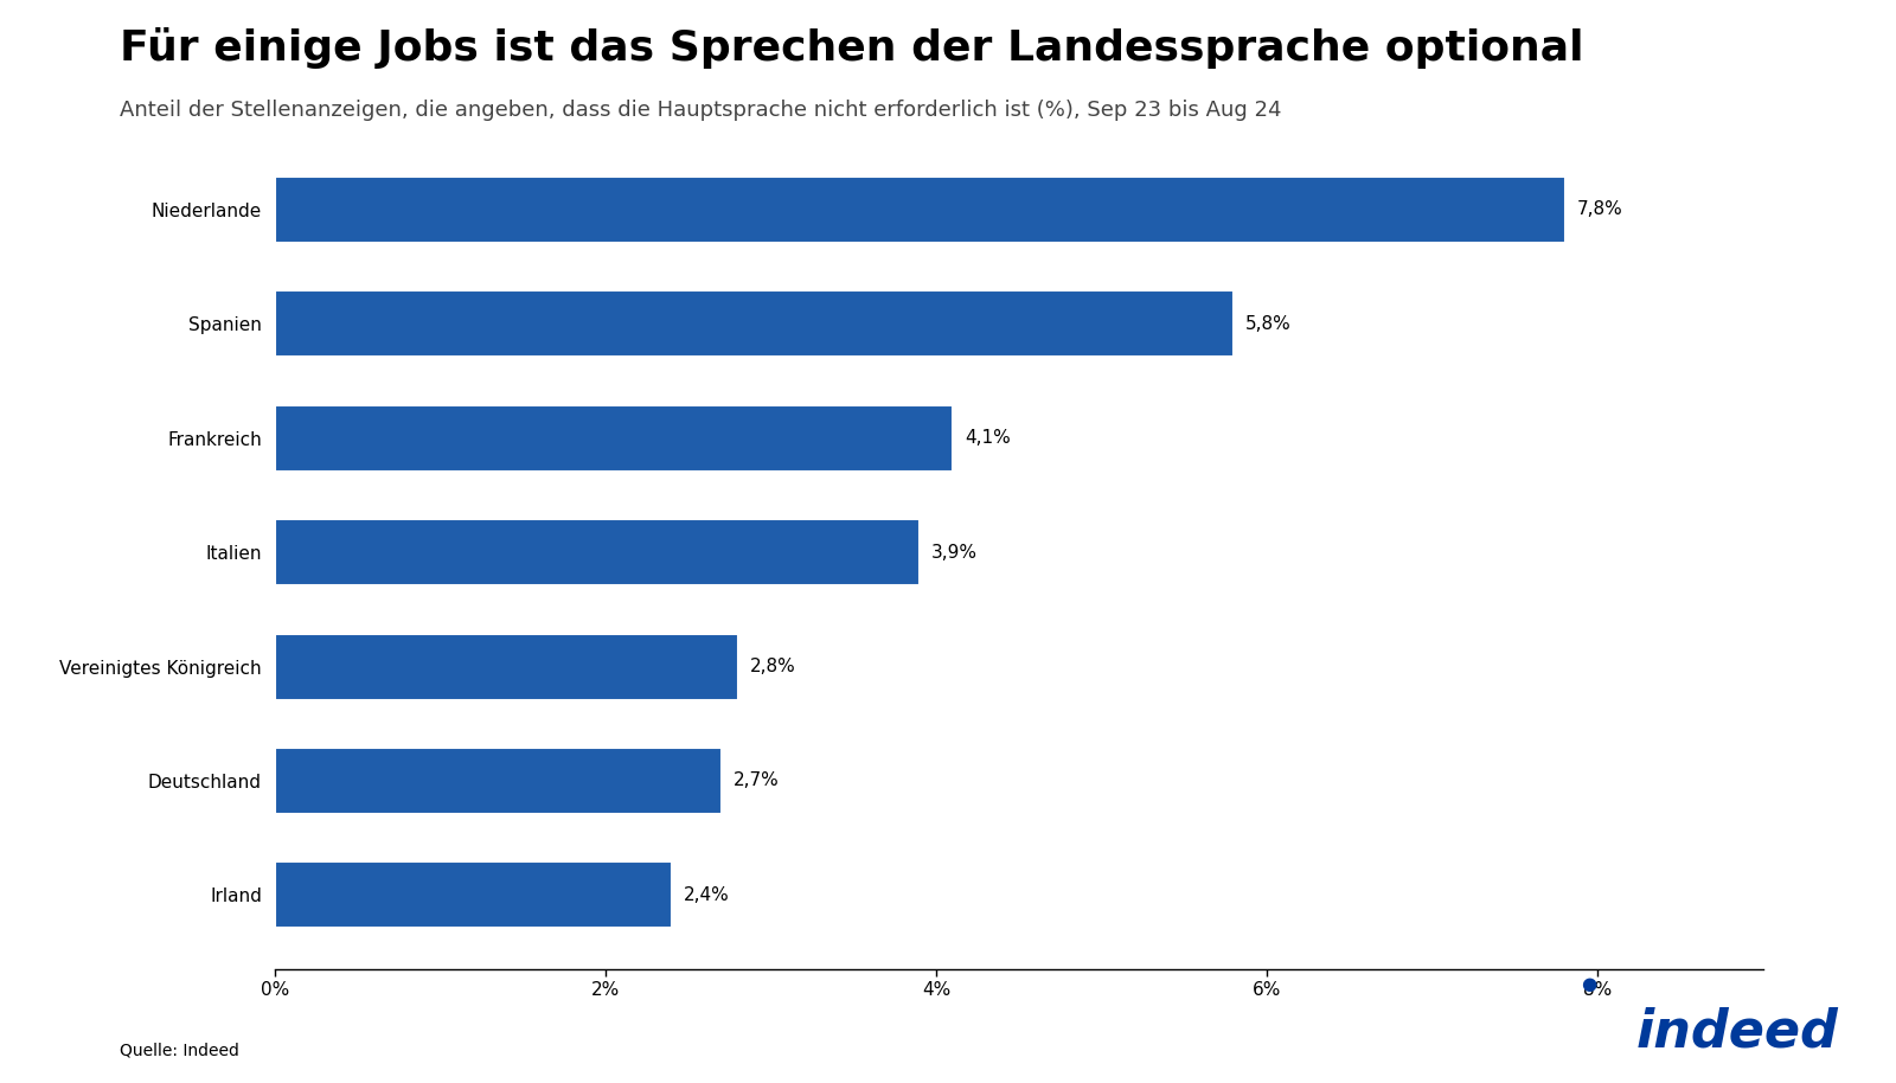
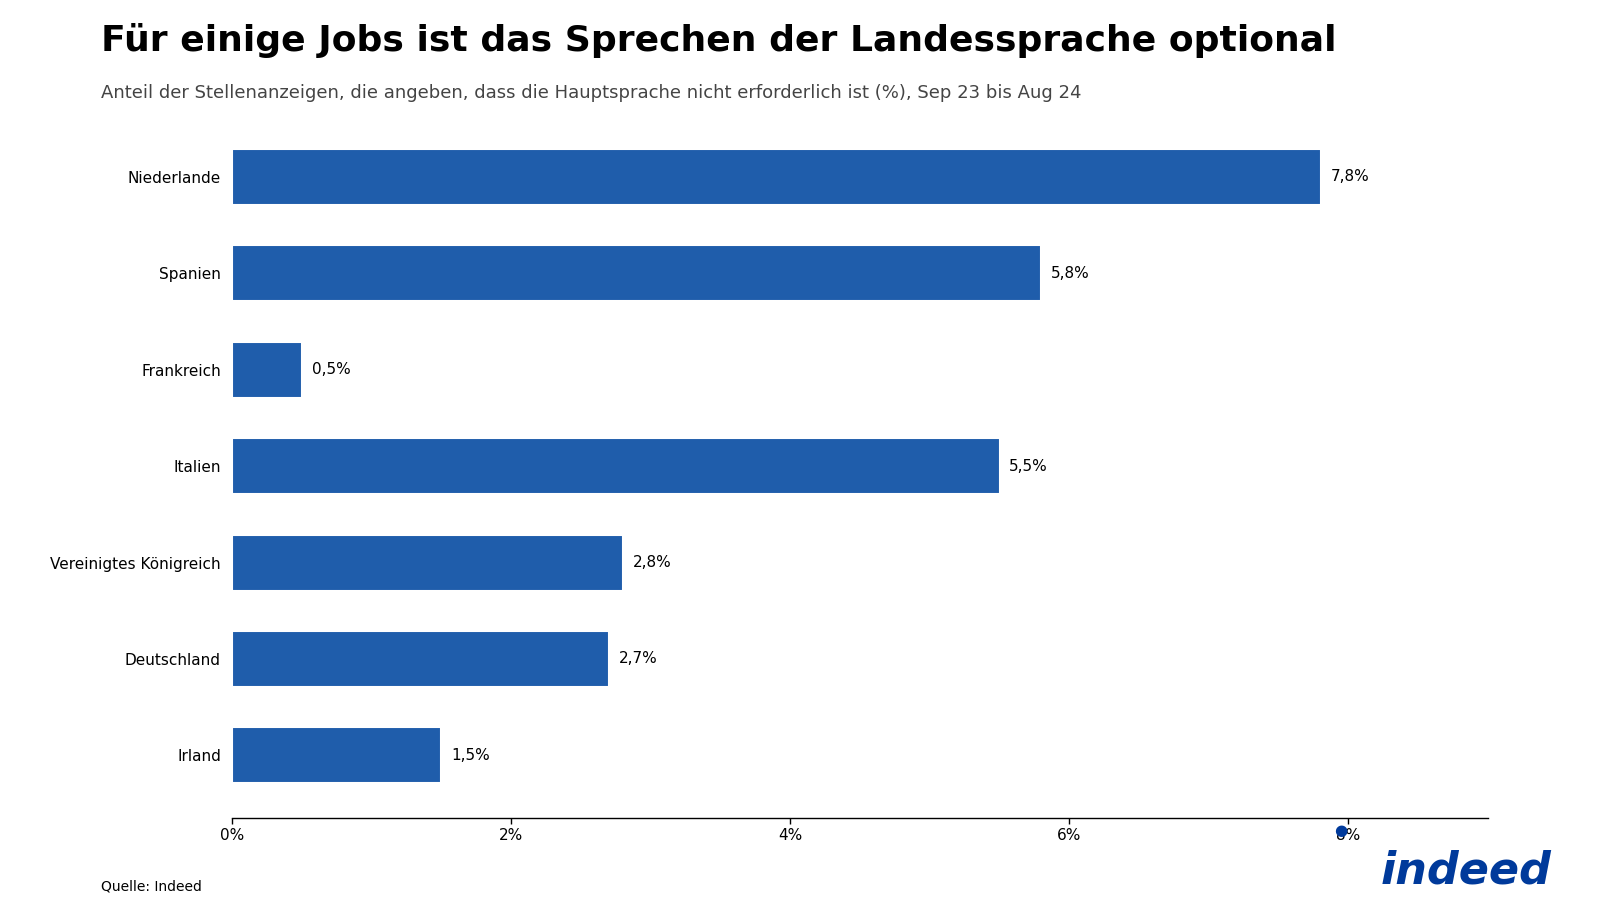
Frankreich: 4,1% -> 0,5%
Italien: 3,9% -> 5,5%
Irland: 2,4% -> 1,5%
